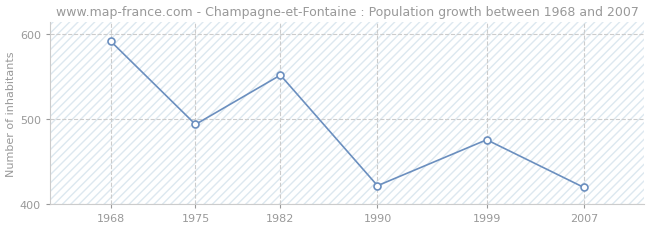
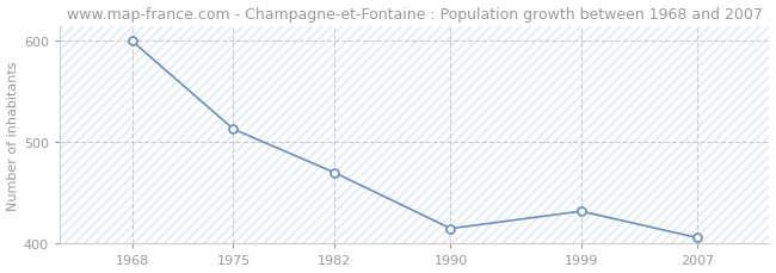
1968: 592 -> 600
1975: 494 -> 513
1982: 552 -> 470
1990: 422 -> 415
1999: 476 -> 432
2007: 420 -> 406
